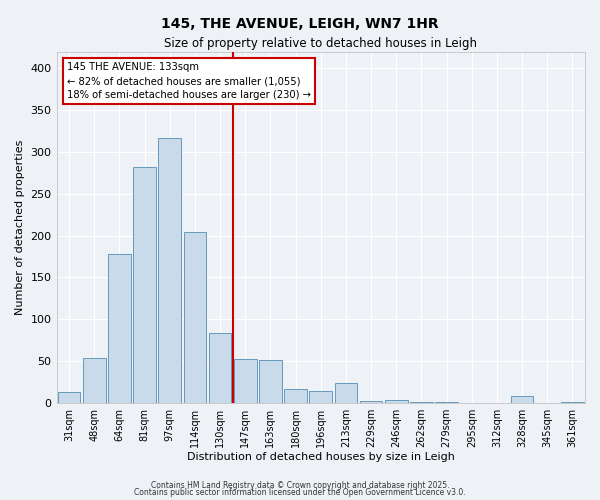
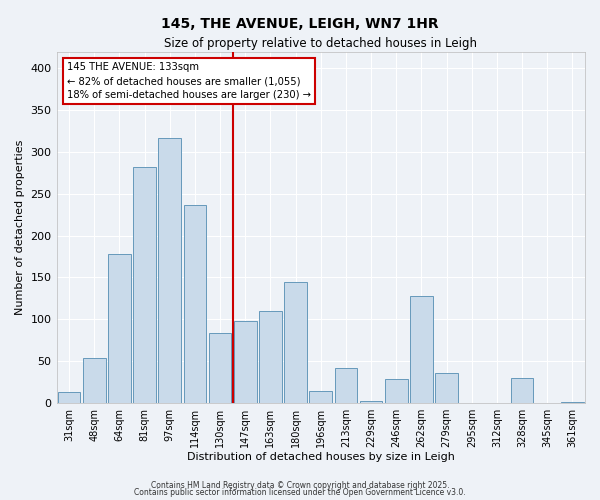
114sqm: 204 -> 236
147sqm: 52 -> 98
163sqm: 51 -> 110
180sqm: 16 -> 144
213sqm: 24 -> 42
246sqm: 3 -> 28
262sqm: 1 -> 128
279sqm: 1 -> 36
328sqm: 8 -> 30
